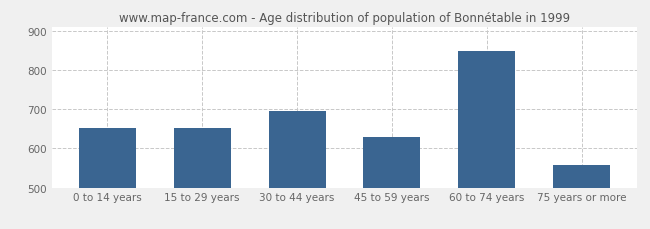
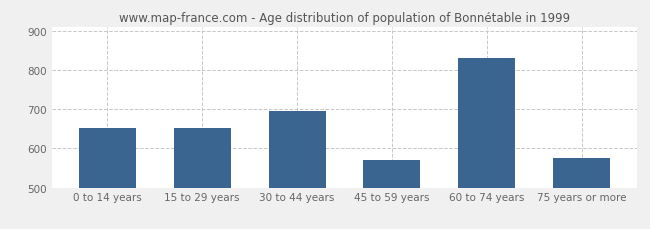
45 to 59 years: 628 -> 570
60 to 74 years: 848 -> 830
75 years or more: 558 -> 575
